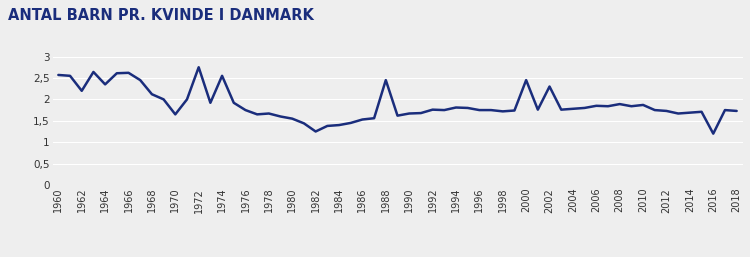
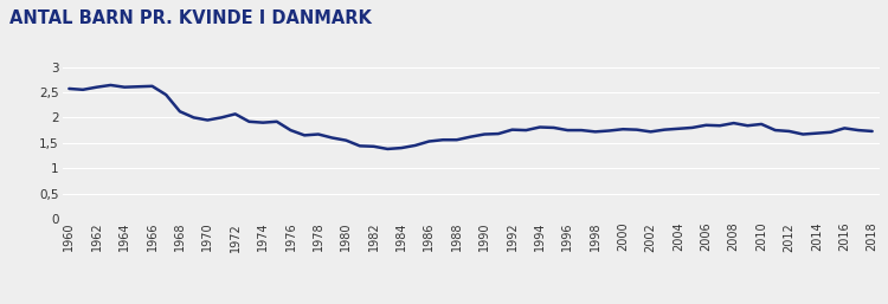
1962: 2,20 -> 2,60
1964: 2,35 -> 2,60
1970: 1,65 -> 1,95
1972: 2,75 -> 2,07
1974: 2,55 -> 1,90
1982: 1,25 -> 1,43
1988: 2,45 -> 1,56
2000: 2,45 -> 1,77
2002: 2,30 -> 1,72
2016: 1,20 -> 1,79
